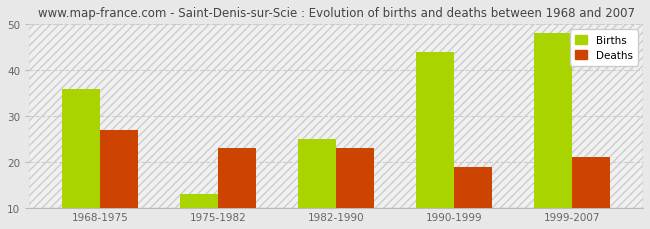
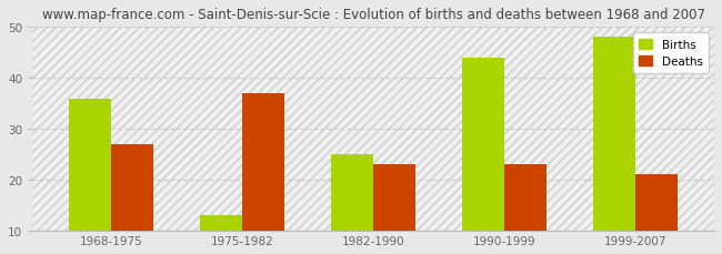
Deaths/1975-1982: 23 -> 37
Deaths/1990-1999: 19 -> 23
